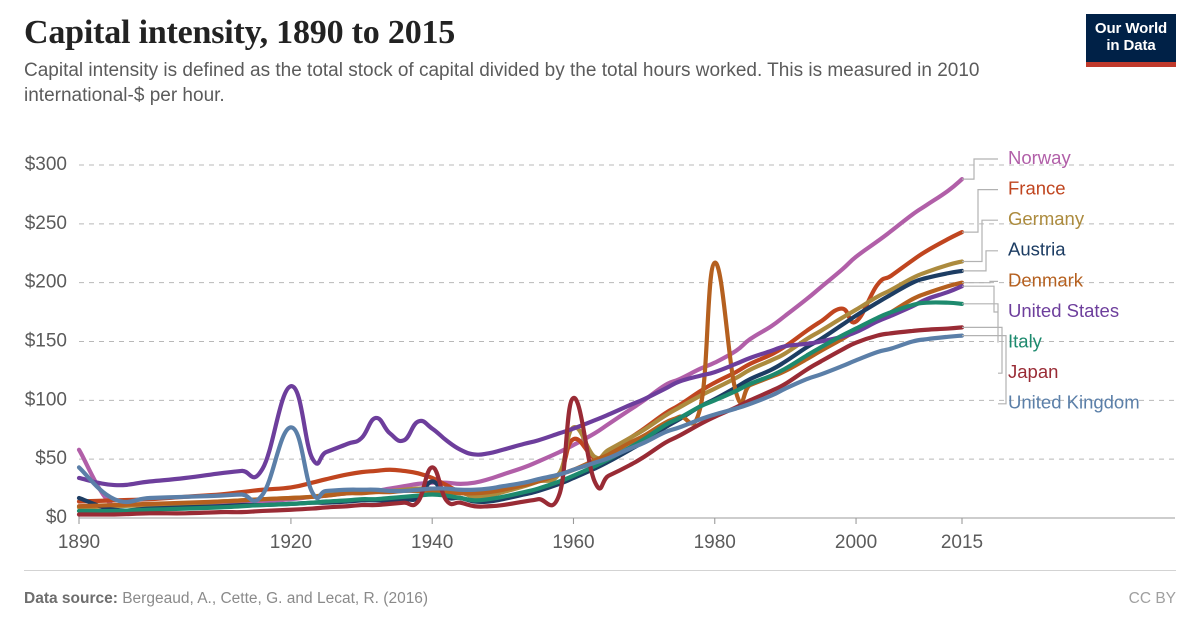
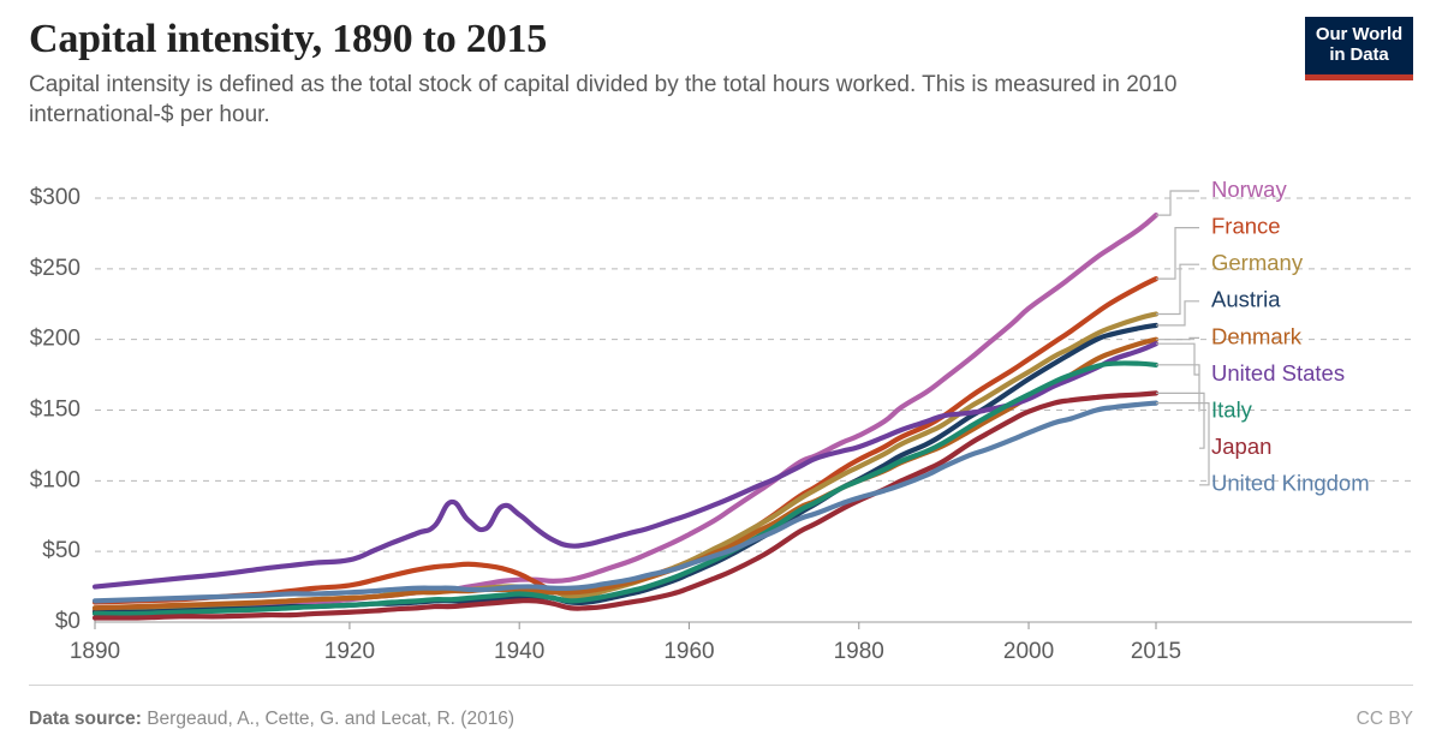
Norway/1890: $58 -> $8
Austria/1890: $17 -> $7
United States/1890: $34 -> $25
United Kingdom/1890: $43 -> $15
United States/1920: $112 -> $44
United Kingdom/1920: $77 -> $21
Austria/1940: $31 -> $18
Japan/1940: $43 -> $15
France/1960: $67 -> $43
Germany/1960: $77 -> $43
Japan/1960: $102 -> $24
Denmark/1980: $217 -> $100
France/2000: $167 -> $186
